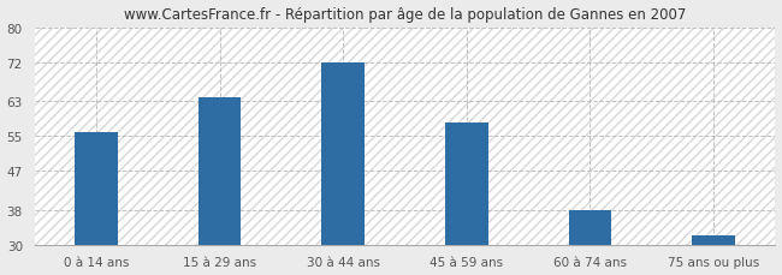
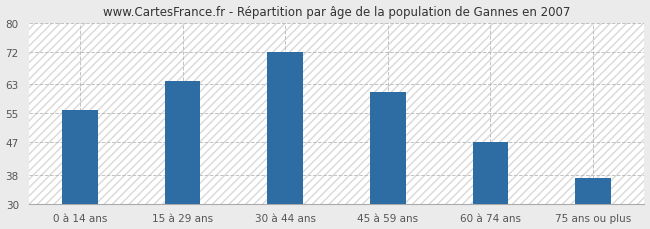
45 à 59 ans: 58 -> 61
60 à 74 ans: 38 -> 47
75 ans ou plus: 32 -> 37
